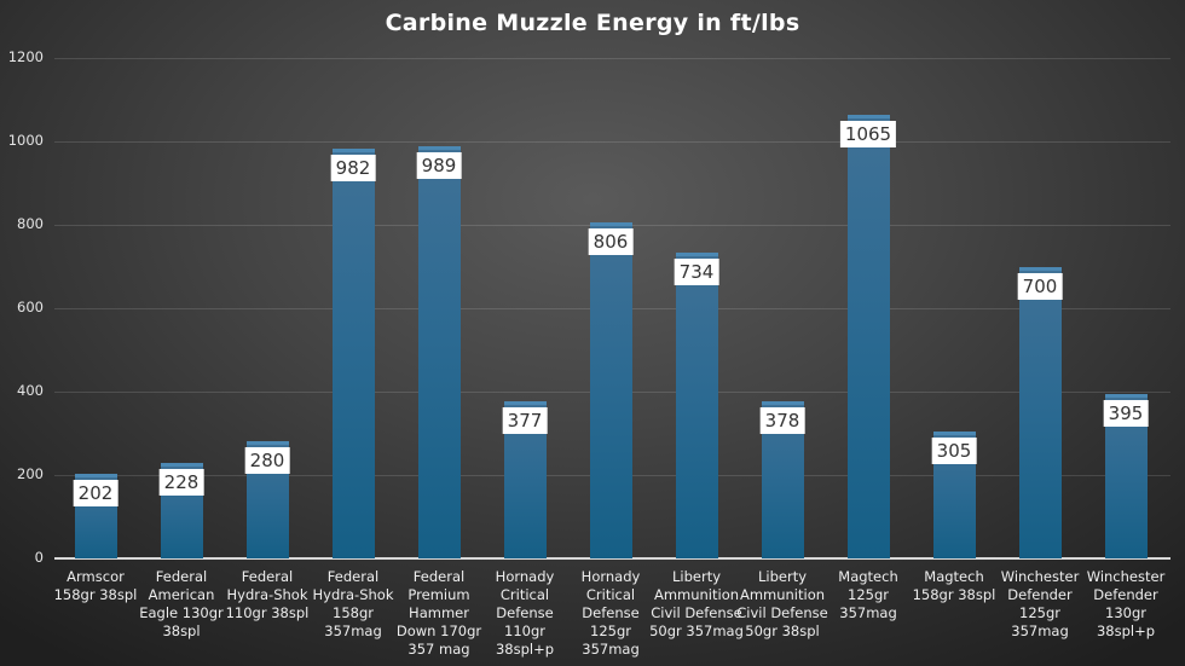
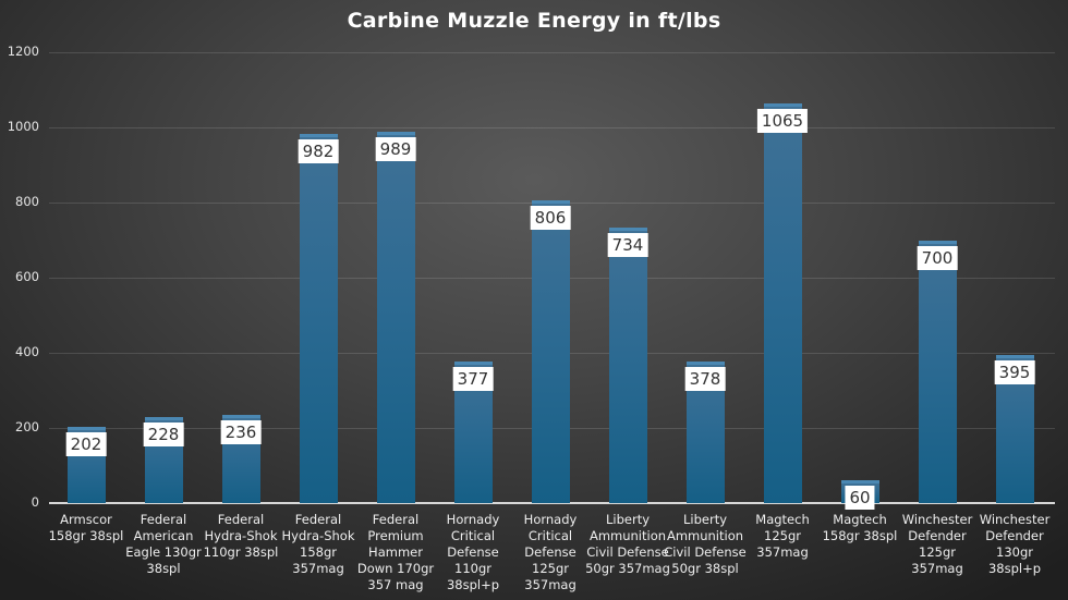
Federal Hydra-Shok 110gr 38spl: 280 -> 236
Magtech 158gr 38spl: 305 -> 60
